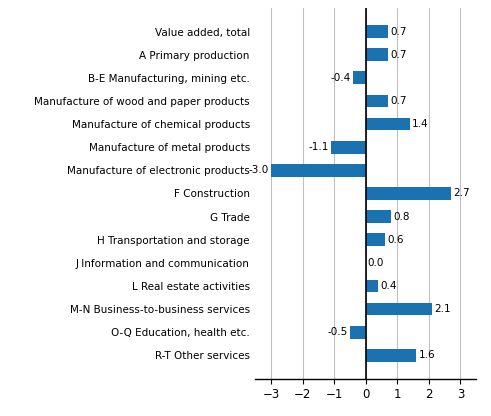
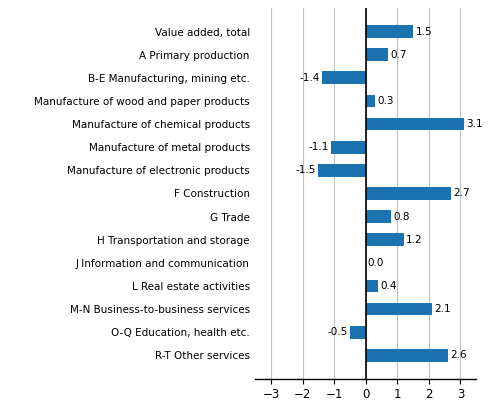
Value added, total: 0.7 -> 1.5
B-E Manufacturing, mining etc.: -0.4 -> -1.4
Manufacture of wood and paper products: 0.7 -> 0.3
Manufacture of chemical products: 1.4 -> 3.1
Manufacture of electronic products: -3.0 -> -1.5
H Transportation and storage: 0.6 -> 1.2
R-T Other services: 1.6 -> 2.6
